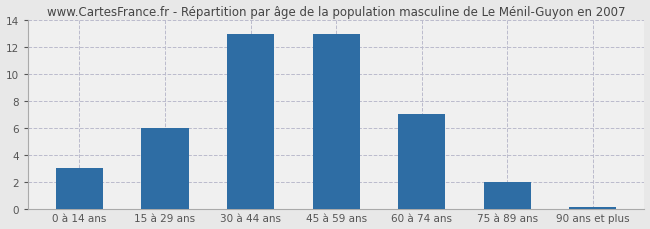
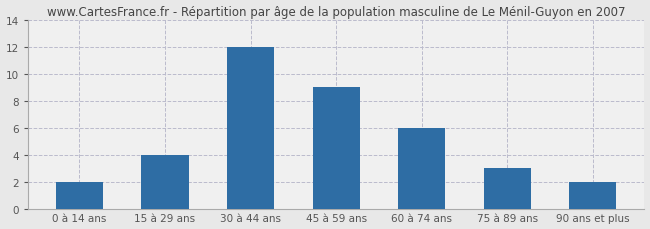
0 à 14 ans: 3.0 -> 2.0
15 à 29 ans: 6.0 -> 4.0
30 à 44 ans: 13.0 -> 12.0
45 à 59 ans: 13.0 -> 9.0
60 à 74 ans: 7.0 -> 6.0
75 à 89 ans: 2.0 -> 3.0
90 ans et plus: 0.1 -> 2.0
